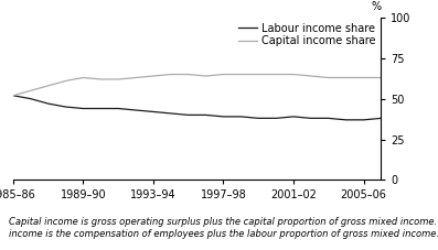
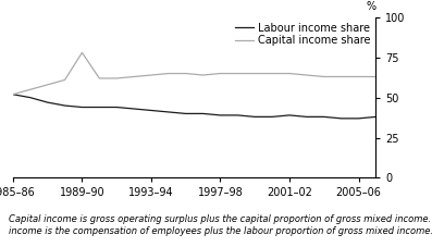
Capital income share/1989–90: 63 -> 78
